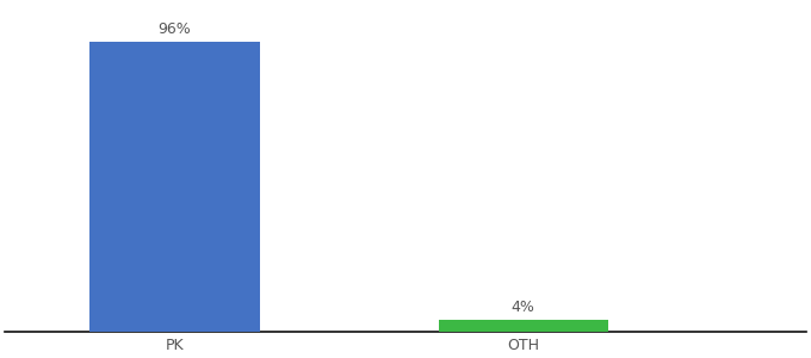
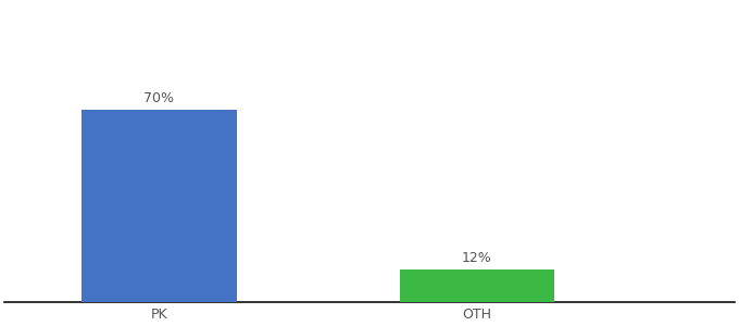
PK: 96% -> 70%
OTH: 4% -> 12%
